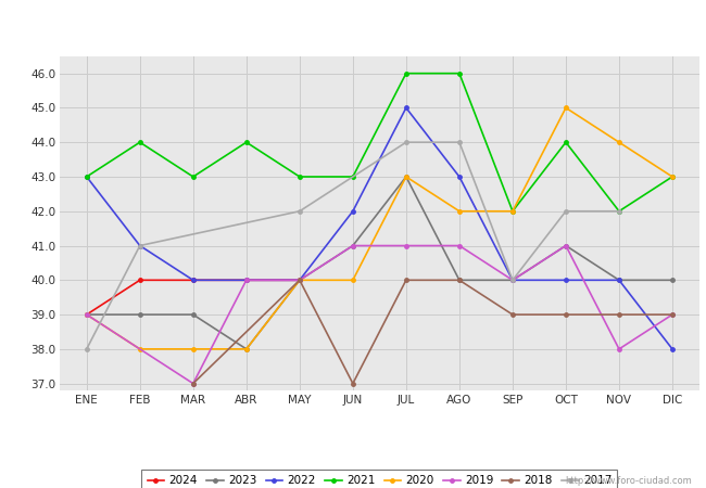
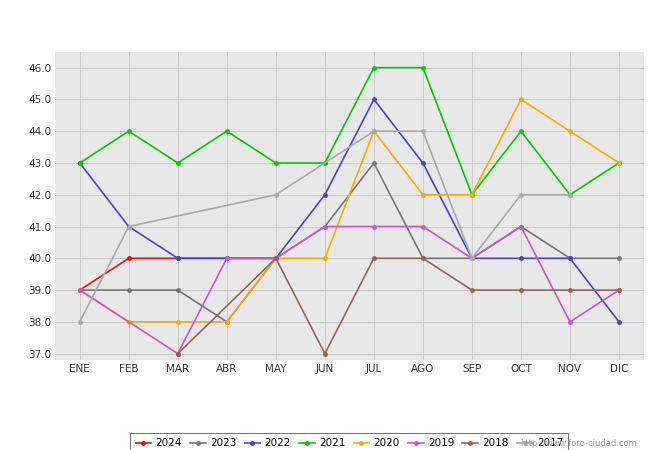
2020/JUL: 43 -> 44
